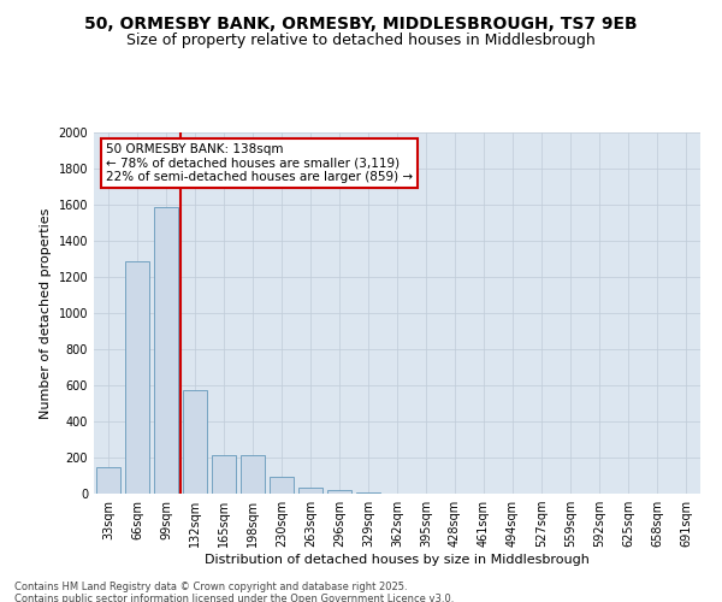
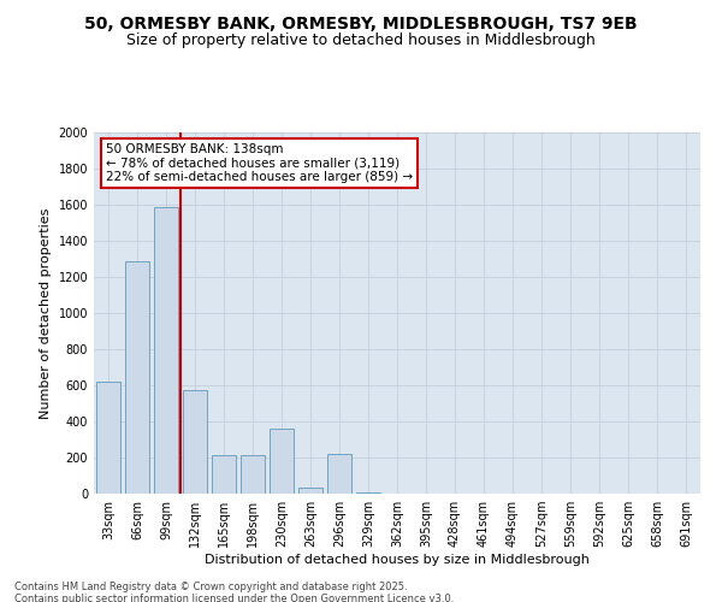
33sqm: 150 -> 620
230sqm: 100 -> 360
296sqm: 20 -> 220
